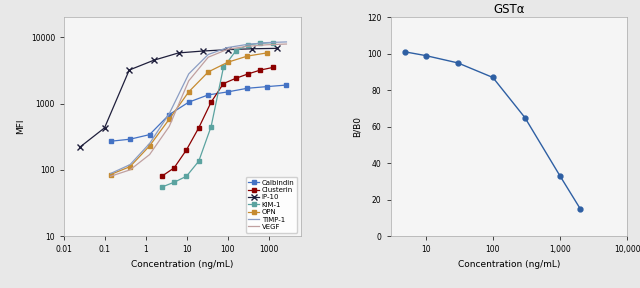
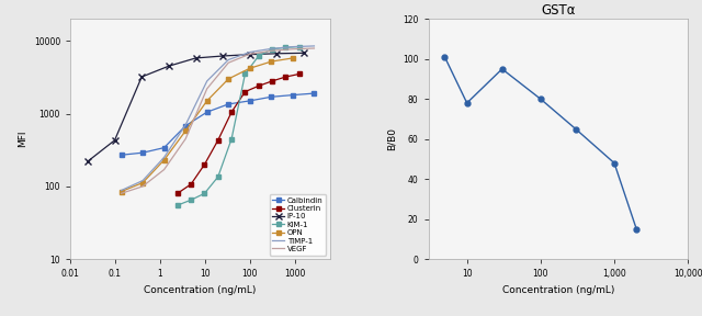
GSTα/10: 99 -> 78
GSTα/100: 87 -> 80
GSTα/1,000: 33 -> 48
